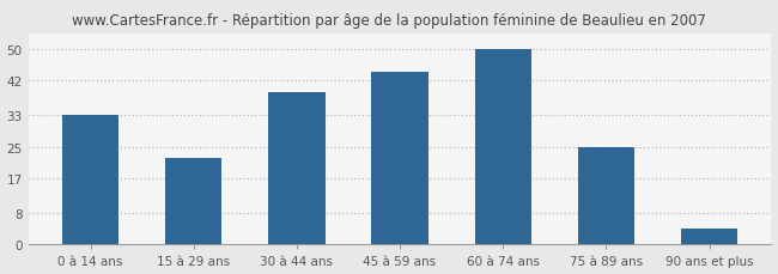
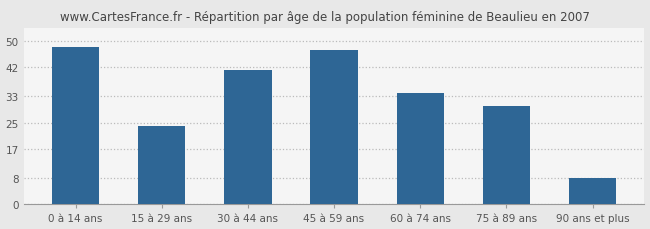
0 à 14 ans: 33 -> 48
15 à 29 ans: 22 -> 24
30 à 44 ans: 39 -> 41
45 à 59 ans: 44 -> 47
60 à 74 ans: 50 -> 34
75 à 89 ans: 25 -> 30
90 ans et plus: 4 -> 8
